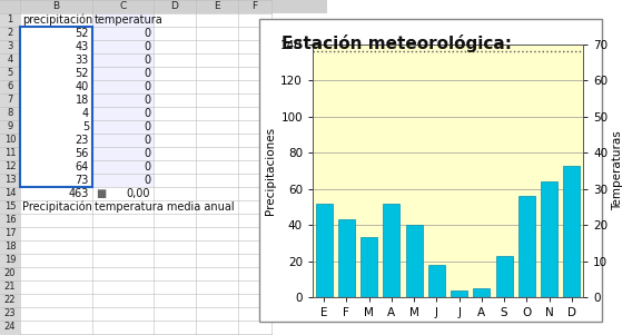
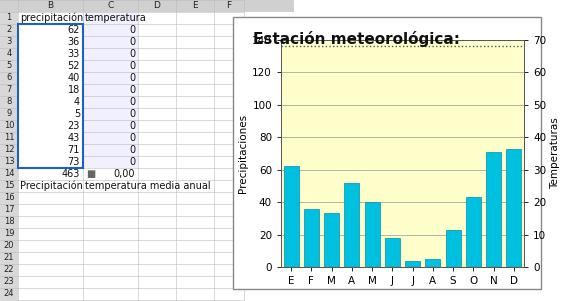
E: 52 -> 62
F: 43 -> 36
O: 56 -> 43
N: 64 -> 71
